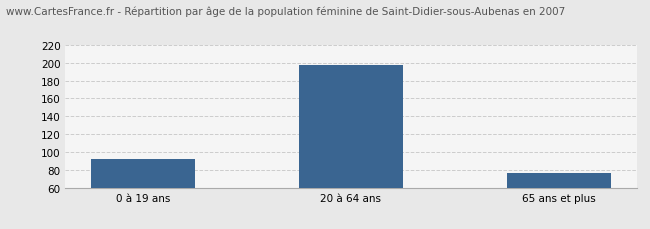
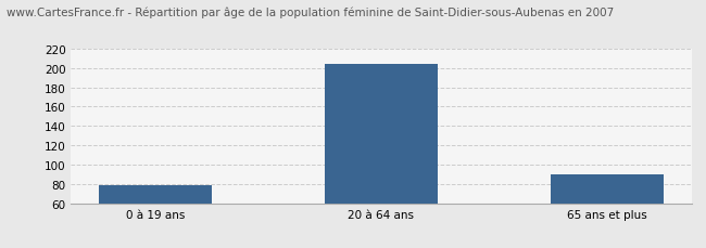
0 à 19 ans: 92 -> 79
20 à 64 ans: 198 -> 204
65 ans et plus: 76 -> 90
